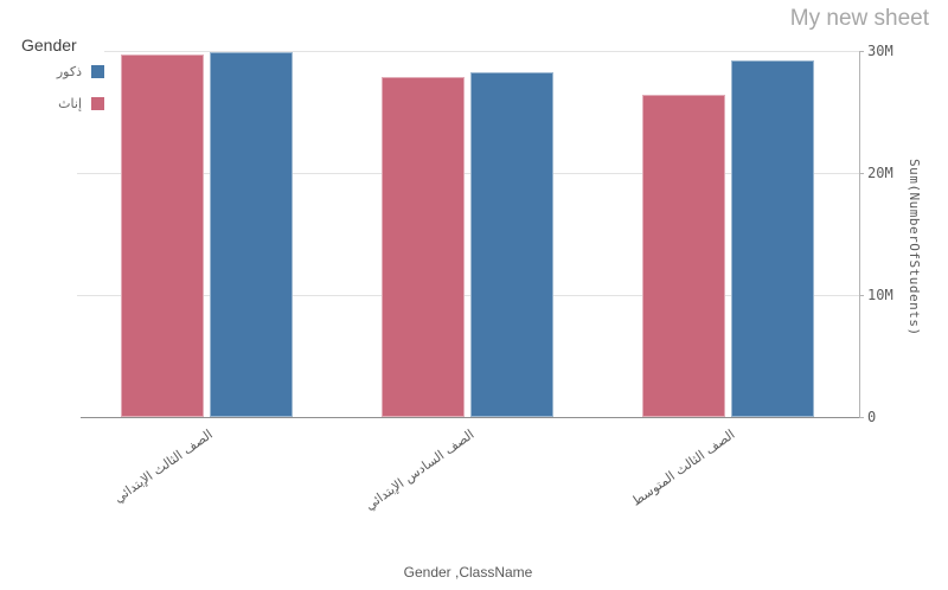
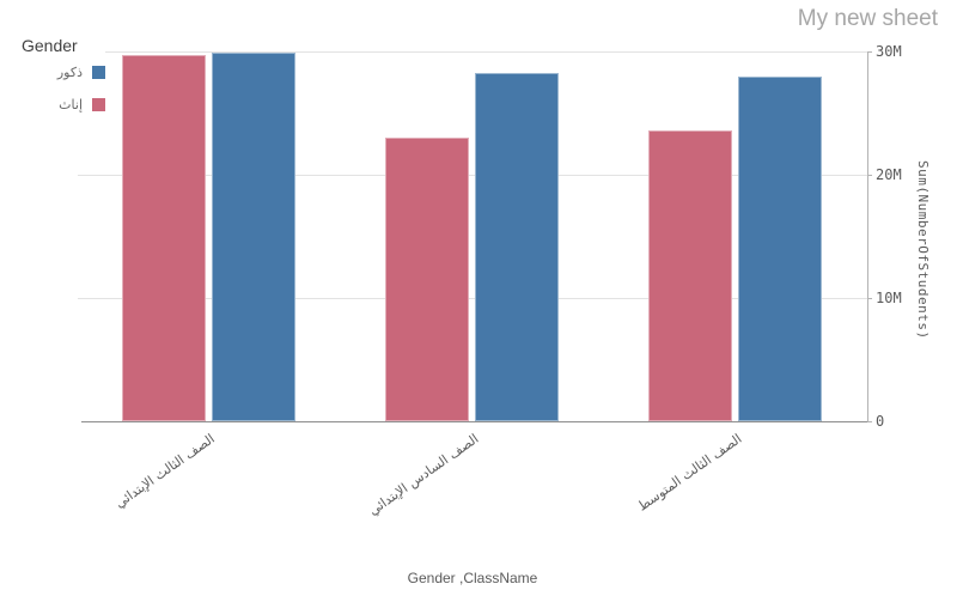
إناث/الصف السادس الإبتدائي: 27.9M -> 23.0M
إناث/الصف الثالث المتوسط: 26.4M -> 23.6M
ذكور/الصف الثالث المتوسط: 29.2M -> 28.0M
